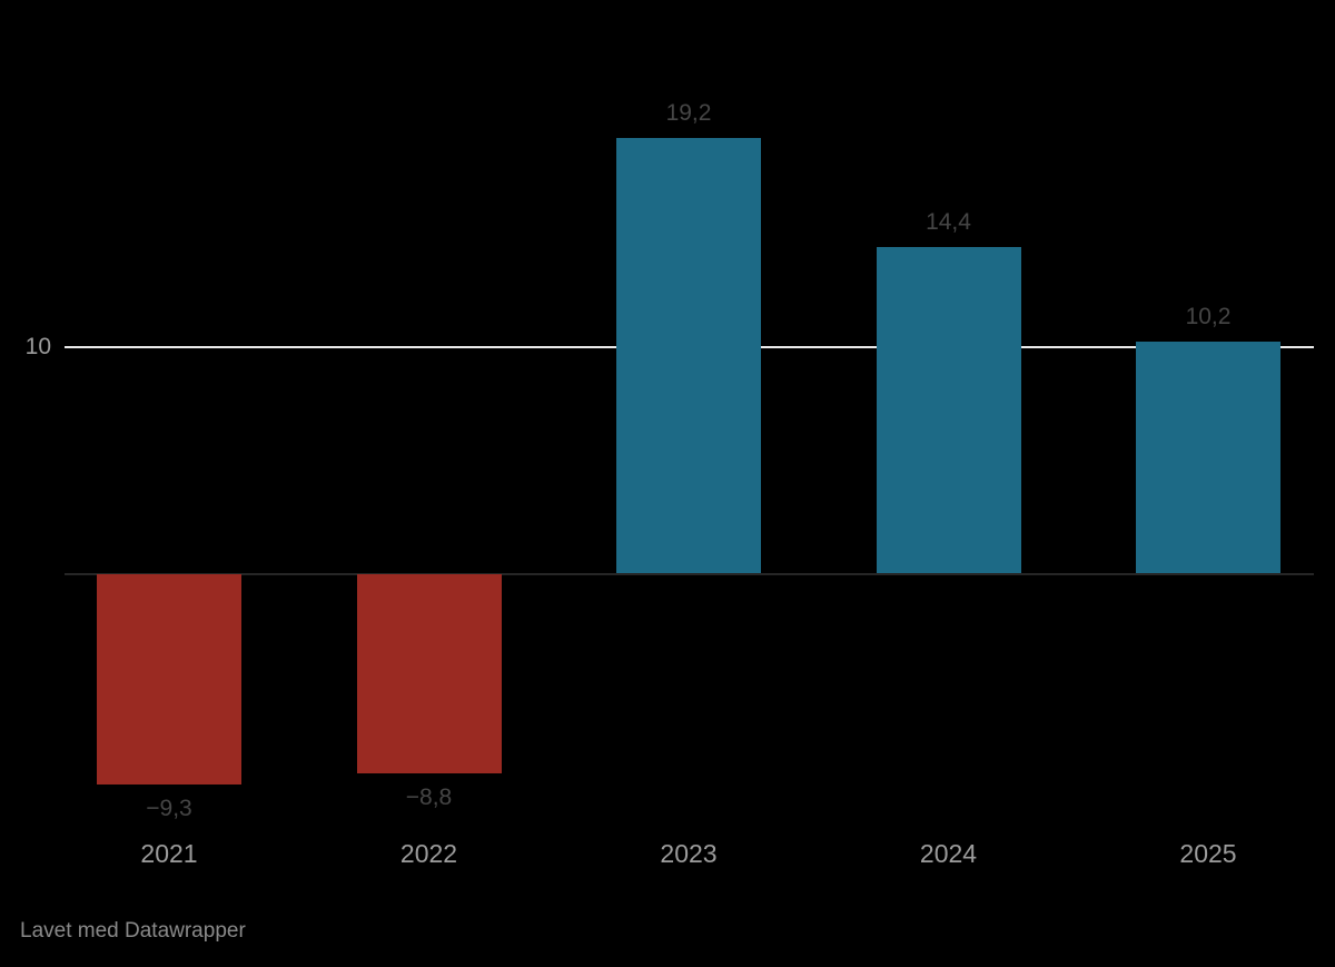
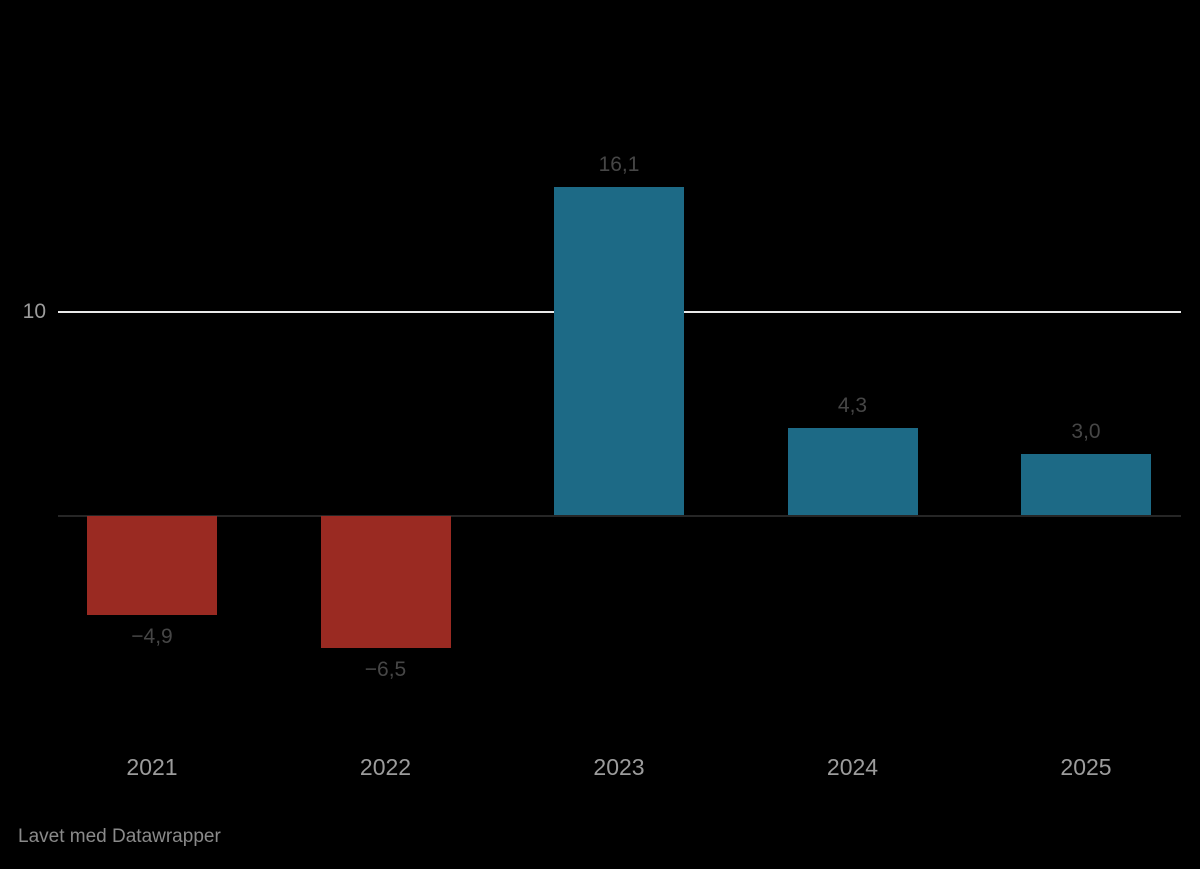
2021: −9,3 -> −4,9
2022: −8,8 -> −6,5
2023: 19,2 -> 16,1
2024: 14,4 -> 4,3
2025: 10,2 -> 3,0
